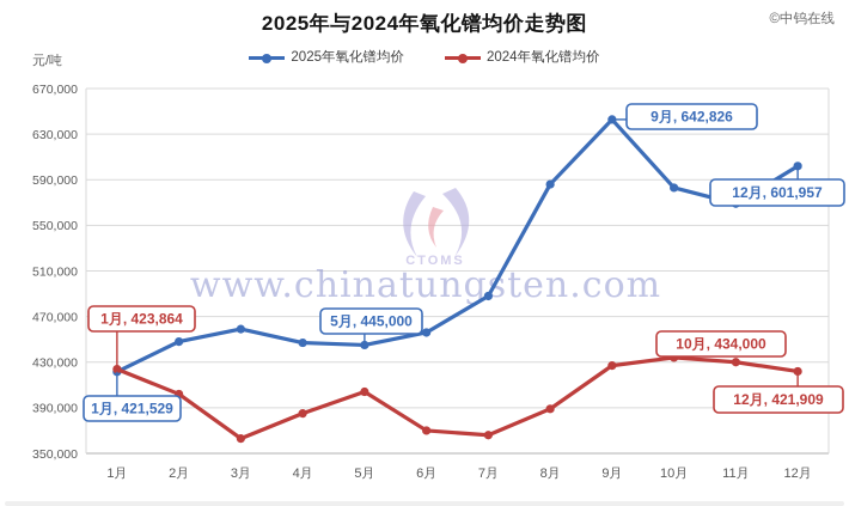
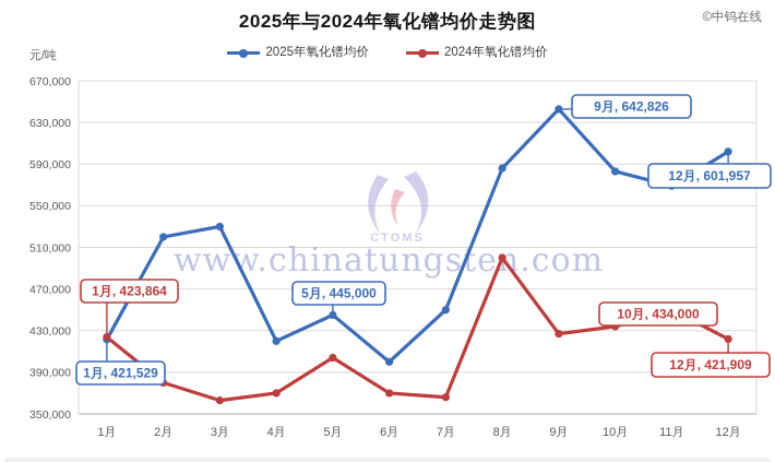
2025年氧化镨均价/2月: 450000 -> 520000
2024年氧化镨均价/2月: 400000 -> 380000
2025年氧化镨均价/3月: 460000 -> 530000
2025年氧化镨均价/4月: 450000 -> 420000
2024年氧化镨均价/4月: 380000 -> 370000
2025年氧化镨均价/6月: 460000 -> 400000
2025年氧化镨均价/7月: 490000 -> 450000
2024年氧化镨均价/8月: 390000 -> 500000
2024年氧化镨均价/11月: 430000 -> 450000
